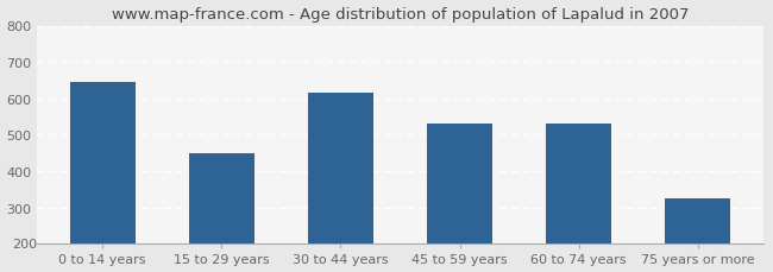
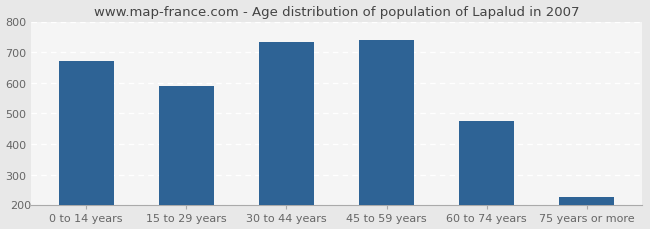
0 to 14 years: 645 -> 670
15 to 29 years: 450 -> 590
30 to 44 years: 615 -> 733
45 to 59 years: 530 -> 740
60 to 74 years: 530 -> 475
75 years or more: 325 -> 225
